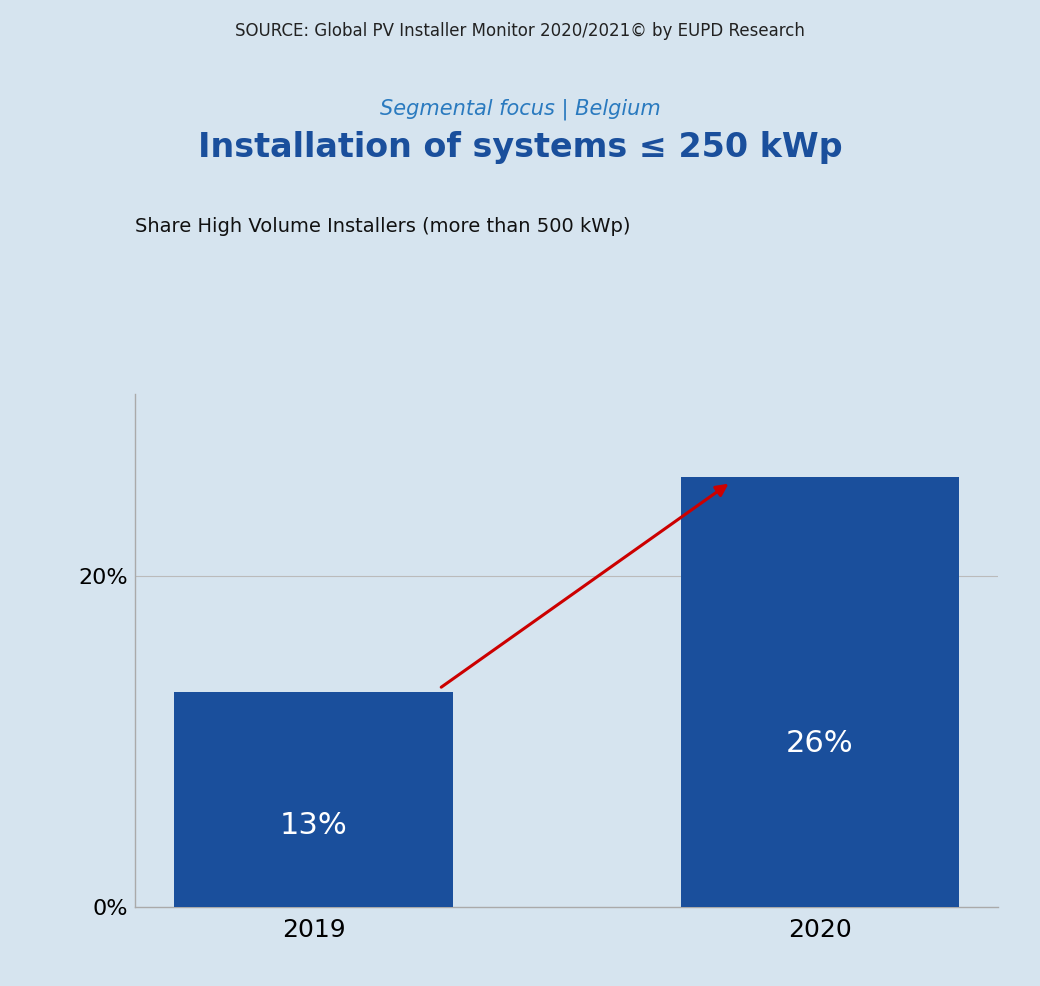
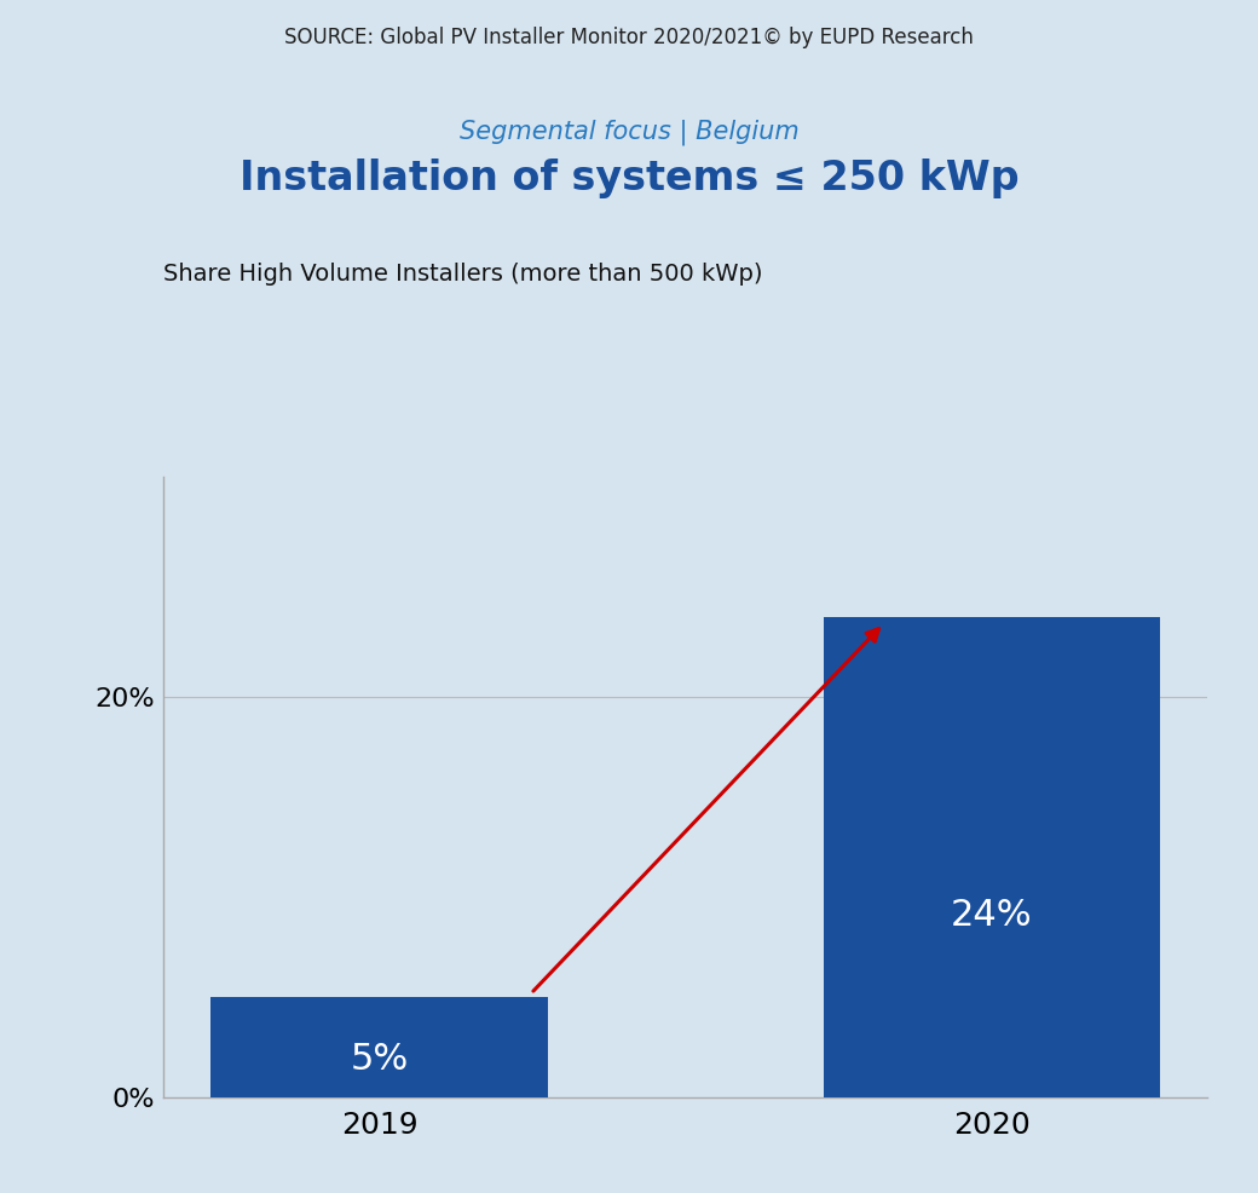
2019: 13% -> 5%
2020: 26% -> 24%
